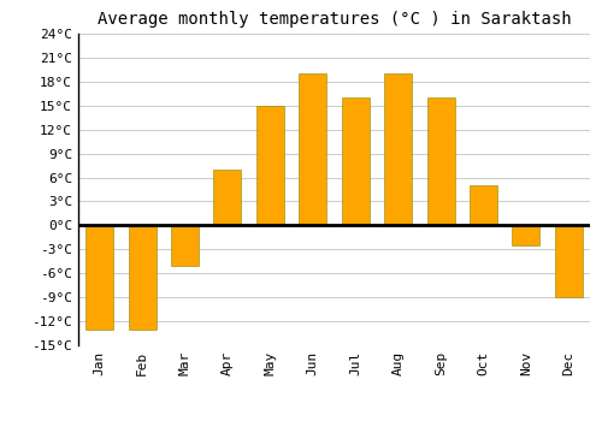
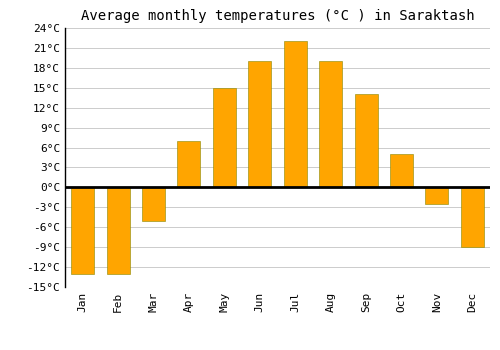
Jul: 16.0°C -> 22.0°C
Sep: 16.0°C -> 14.0°C
